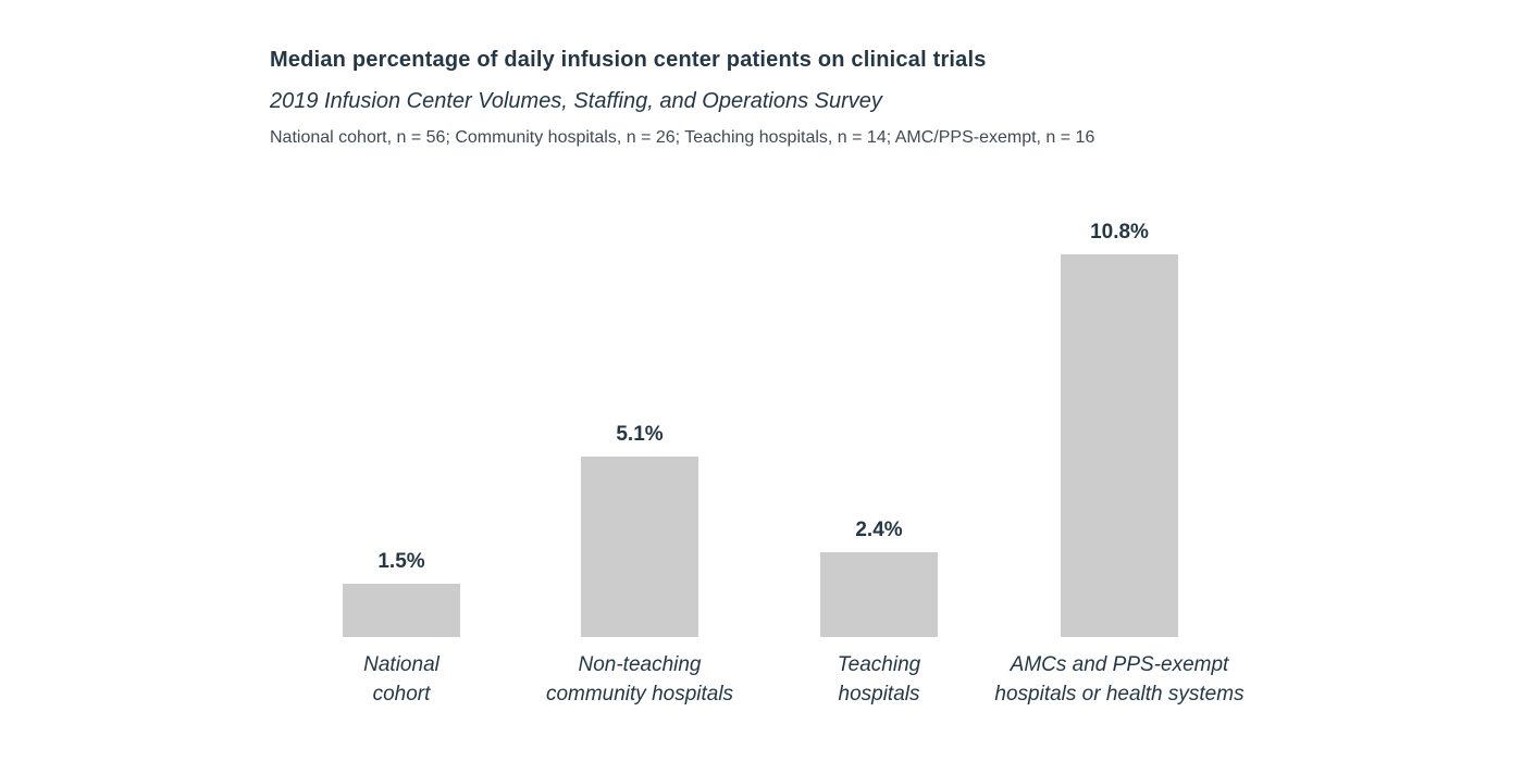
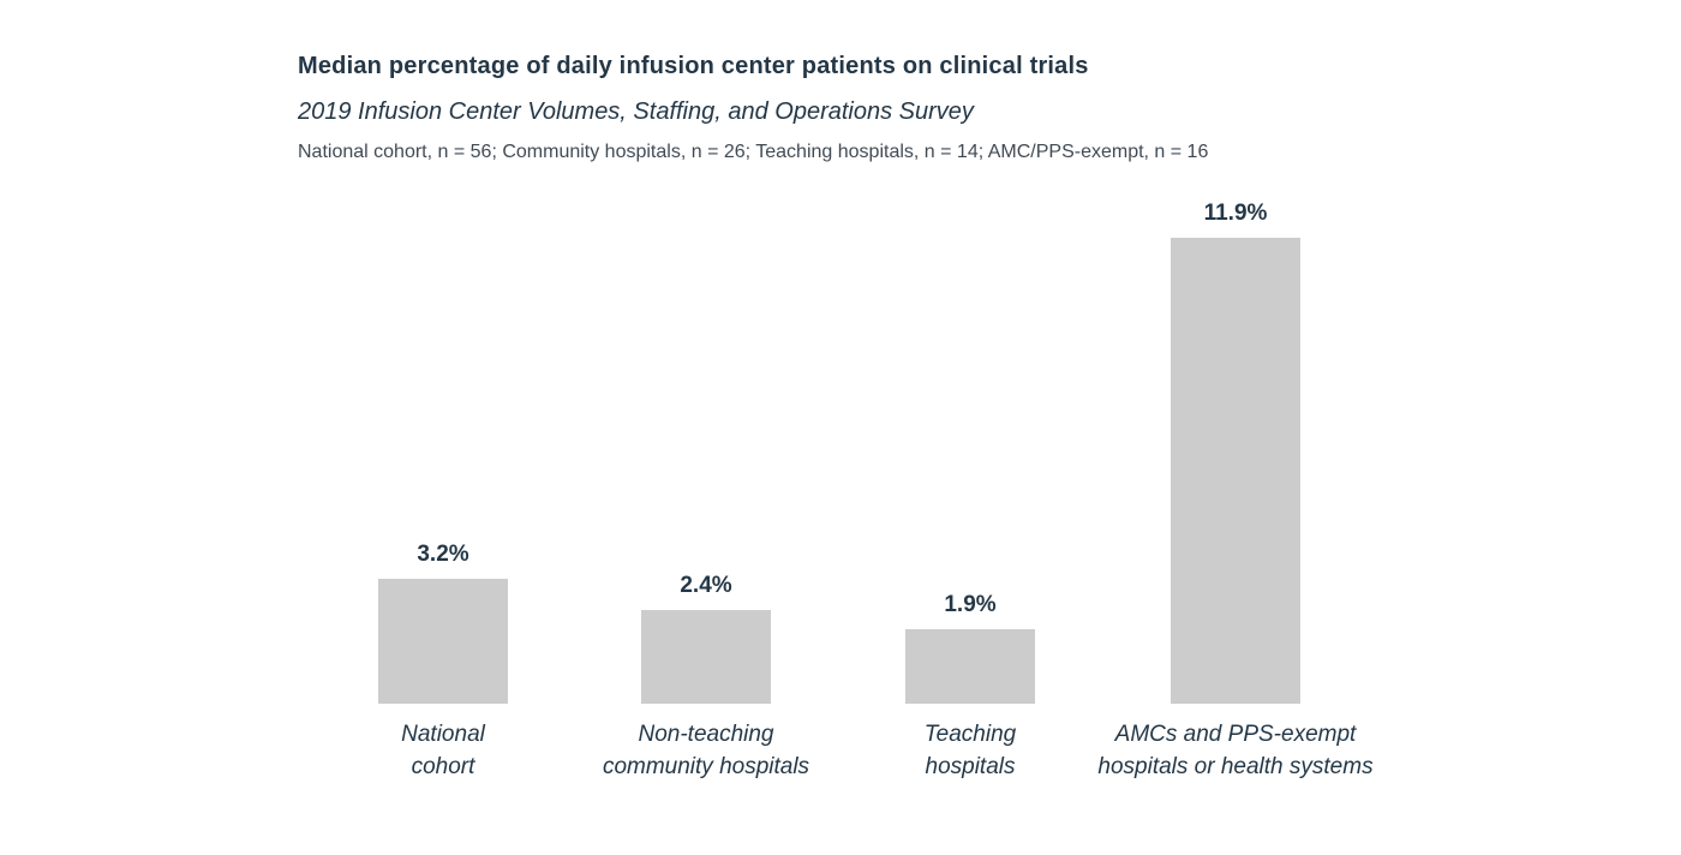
National cohort: 1.5% -> 3.2%
Non-teaching community hospitals: 5.1% -> 2.4%
Teaching hospitals: 2.4% -> 1.9%
AMCs and PPS-exempt hospitals or health systems: 10.8% -> 11.9%
